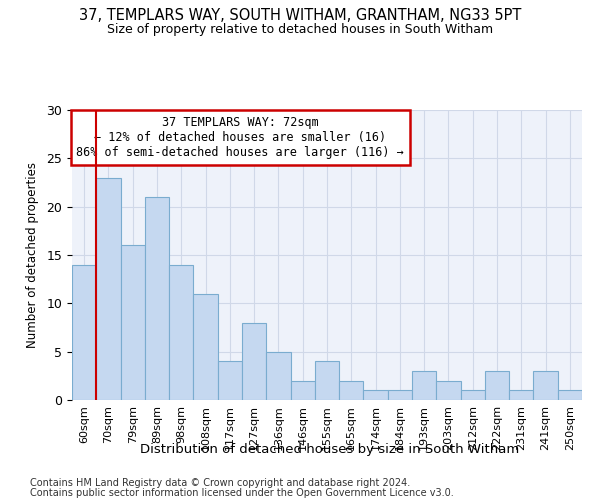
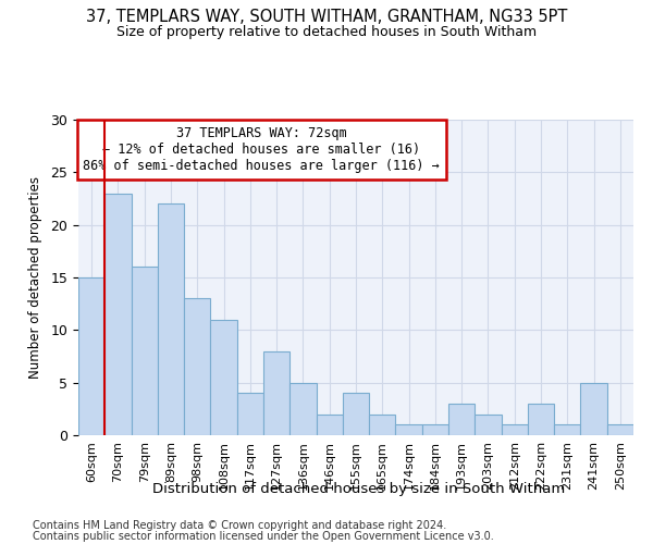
60sqm: 14 -> 15
89sqm: 21 -> 22
98sqm: 14 -> 13
241sqm: 3 -> 5
